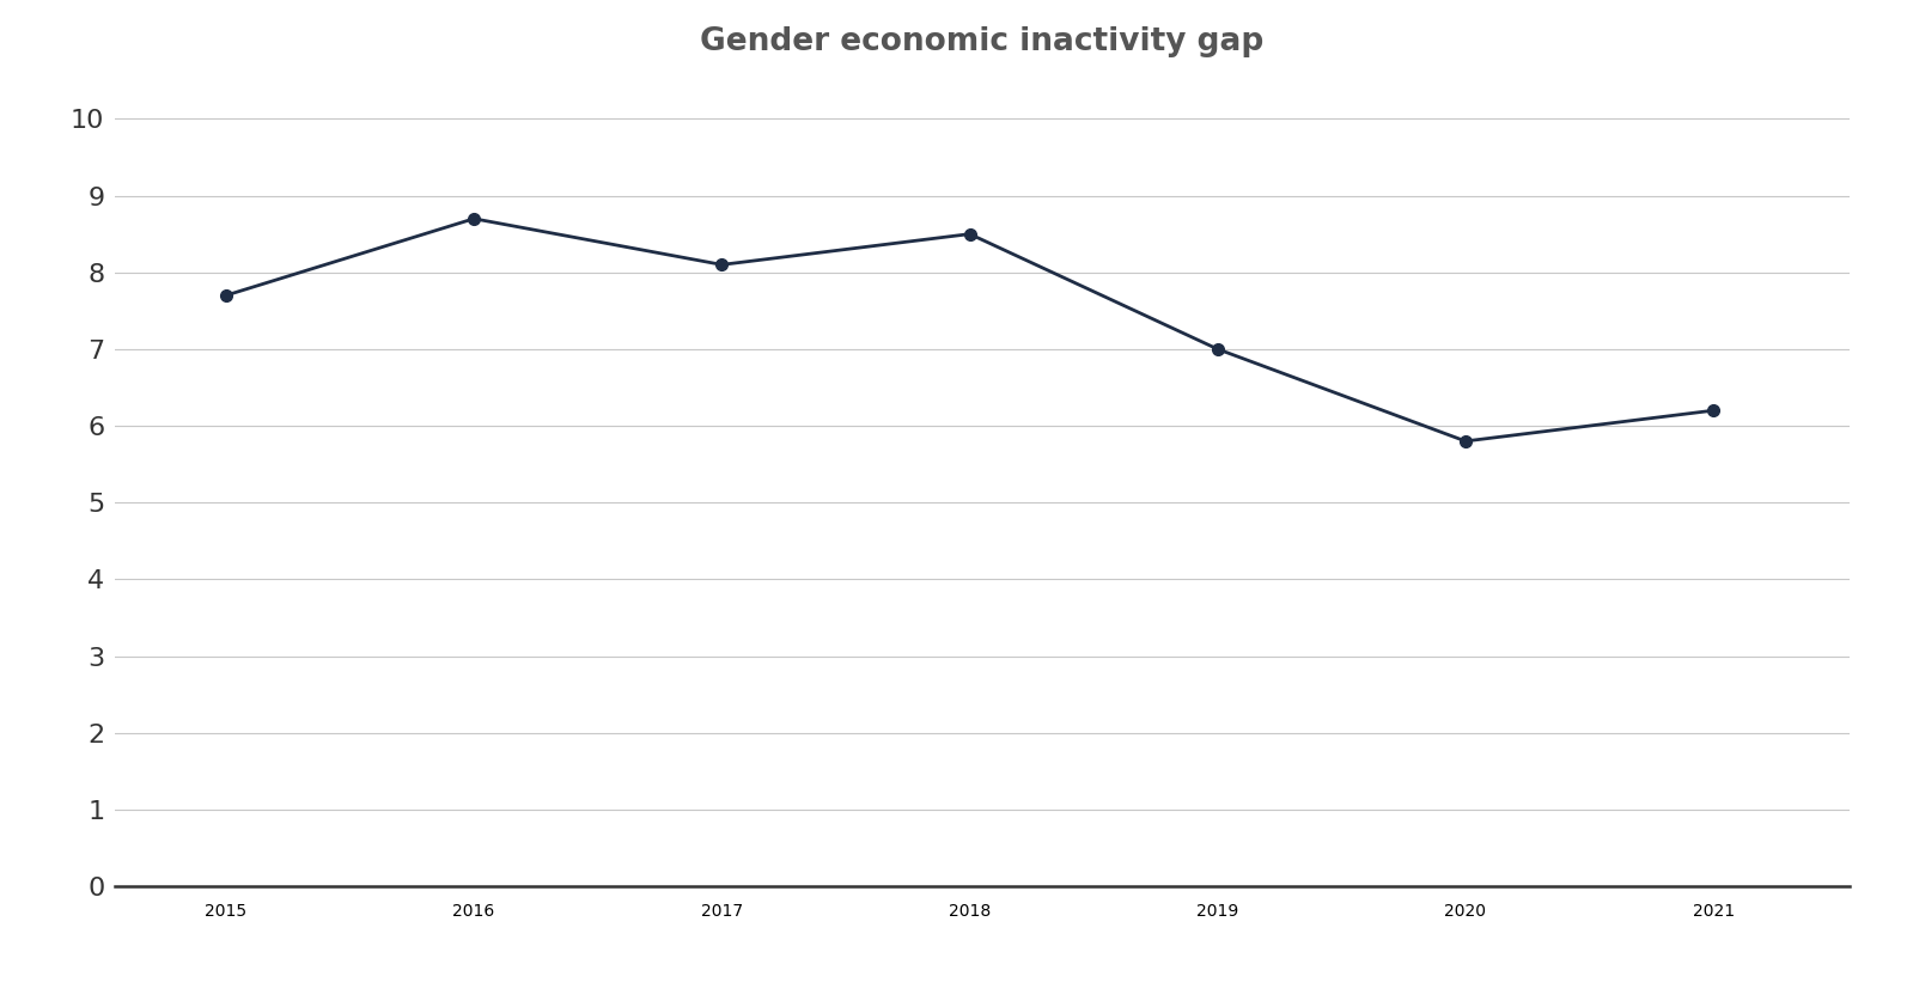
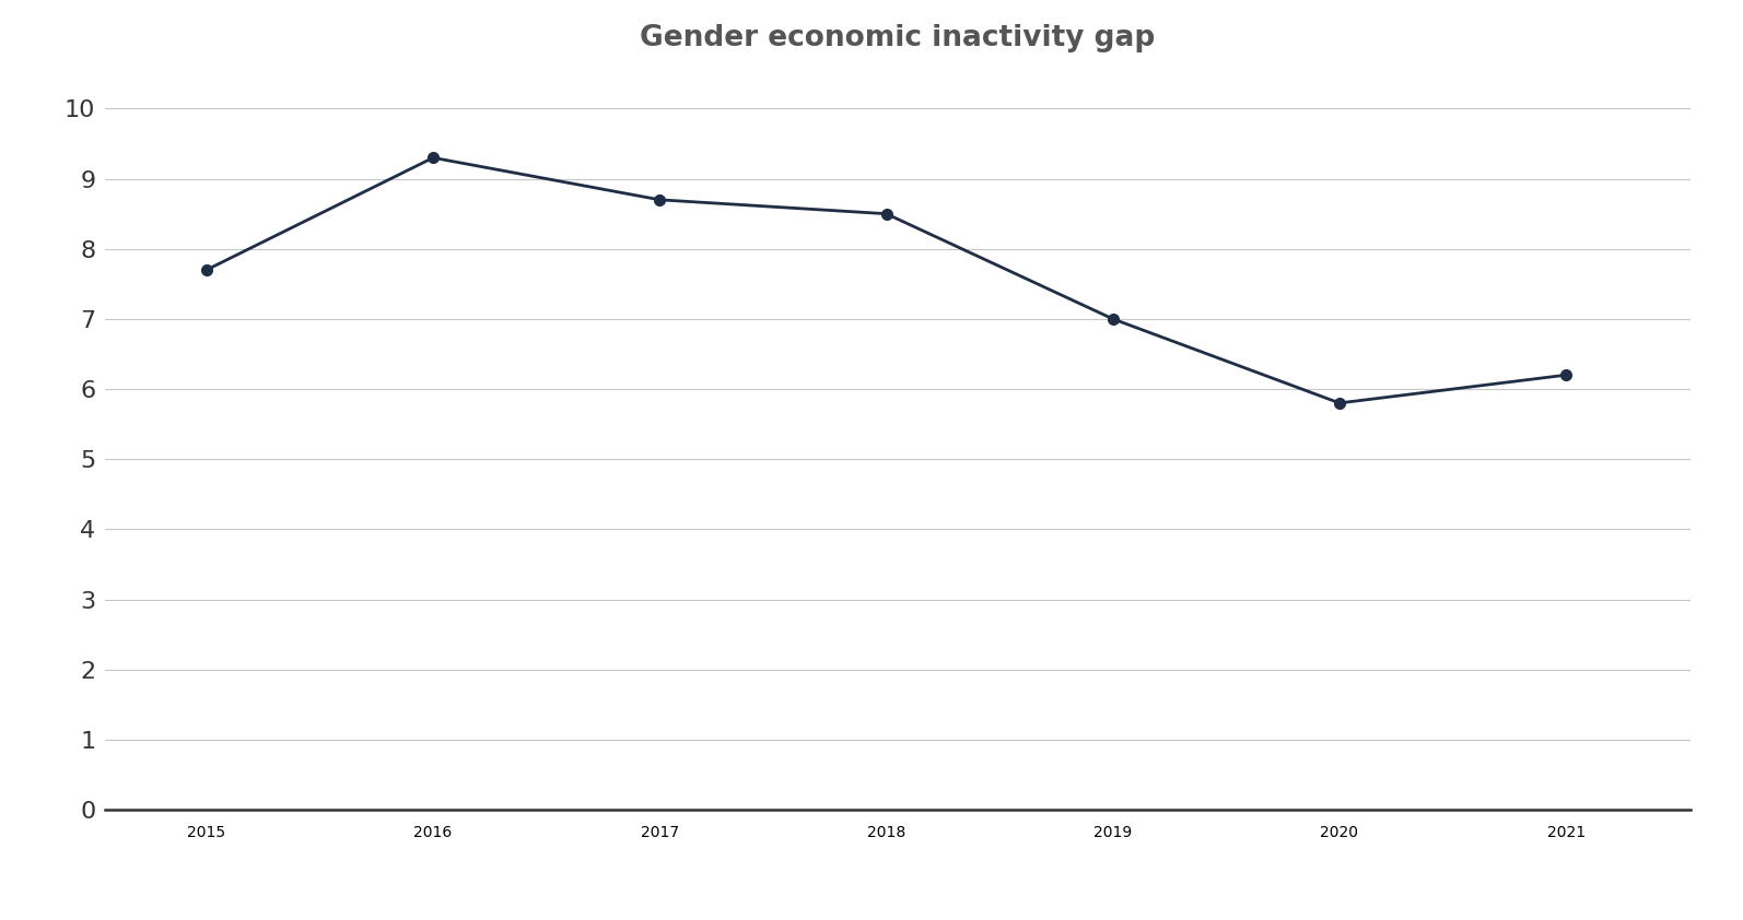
2016: 8.7 -> 9.3
2017: 8.1 -> 8.7
